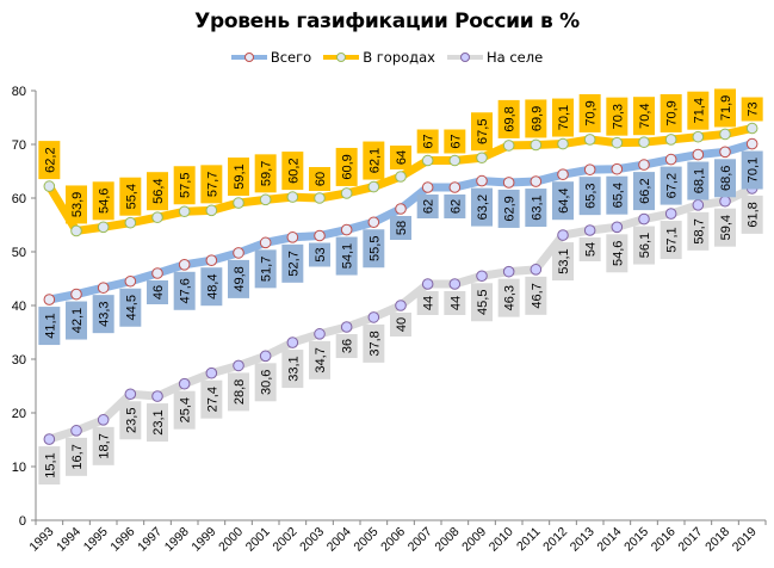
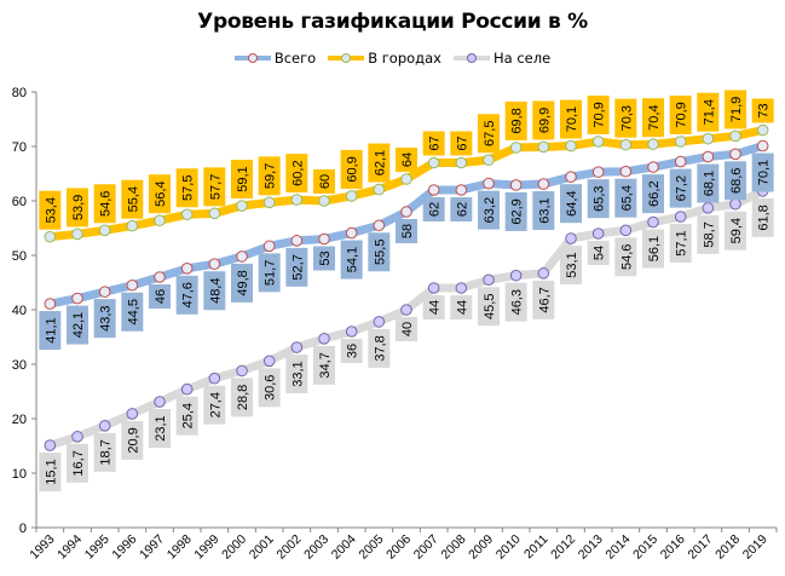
В городах/1993: 62,2 -> 53,4
На селе/1996: 23,5 -> 20,9
